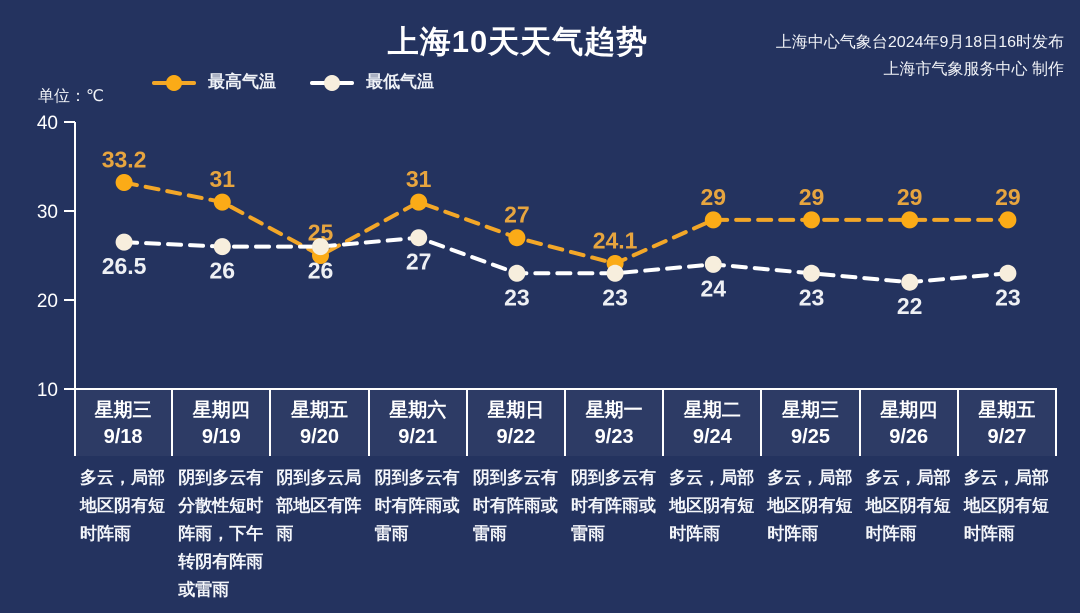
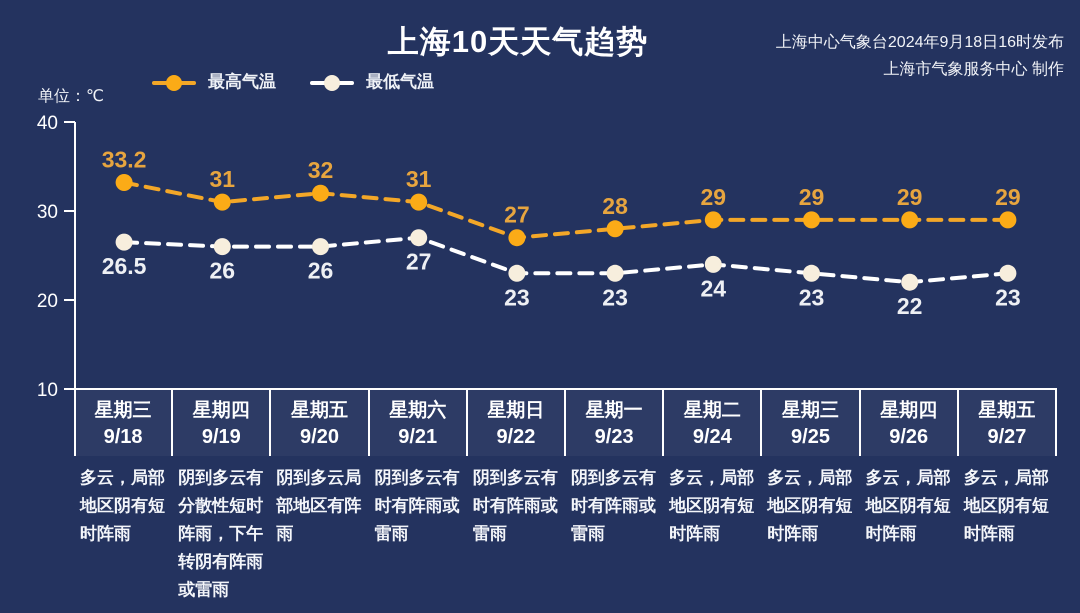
最高气温/9/20: 25 -> 32
最高气温/9/23: 24.1 -> 28
